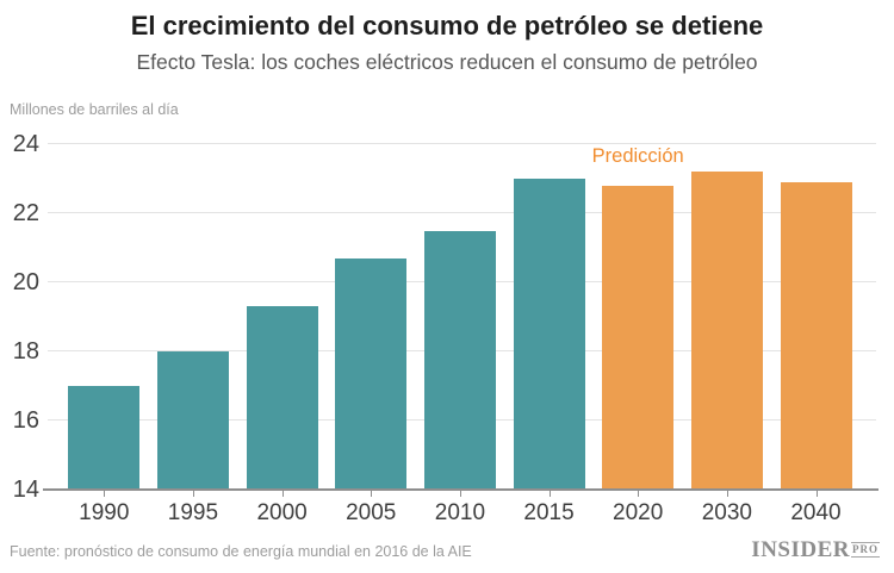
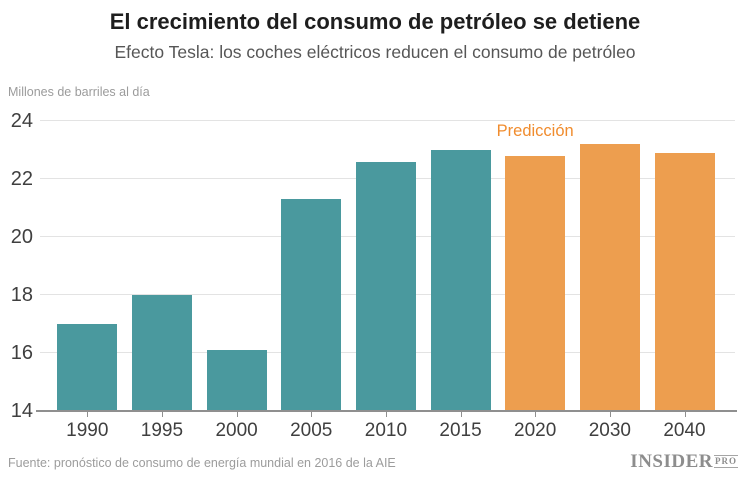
2000: 19.3 -> 16.1
2005: 20.7 -> 21.3
2010: 21.5 -> 22.6
